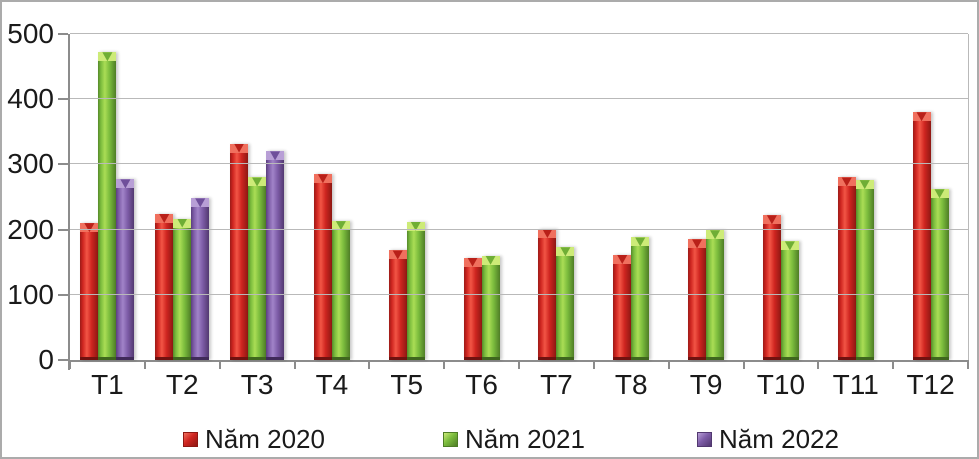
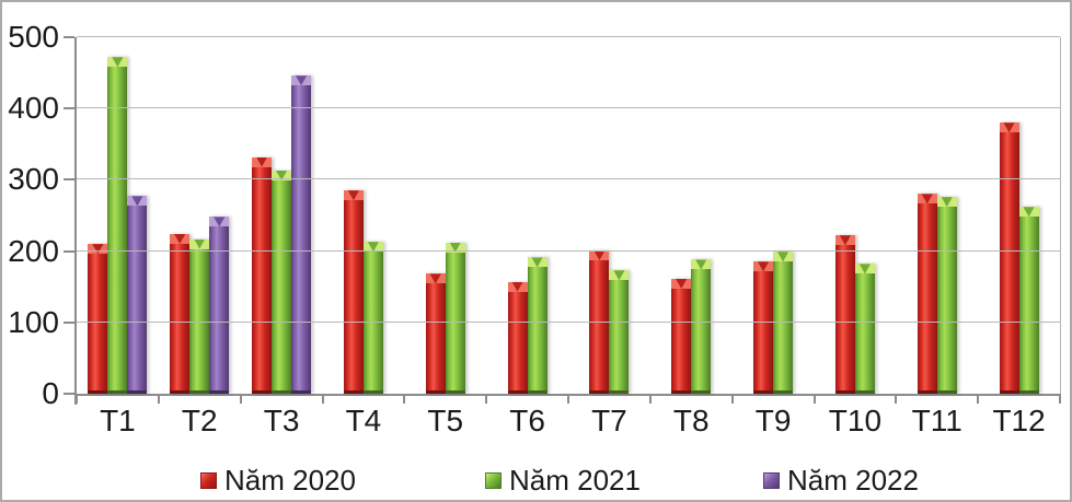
Năm 2021/T3: 280 -> 310
Năm 2022/T3: 320 -> 450
Năm 2021/T6: 160 -> 190
